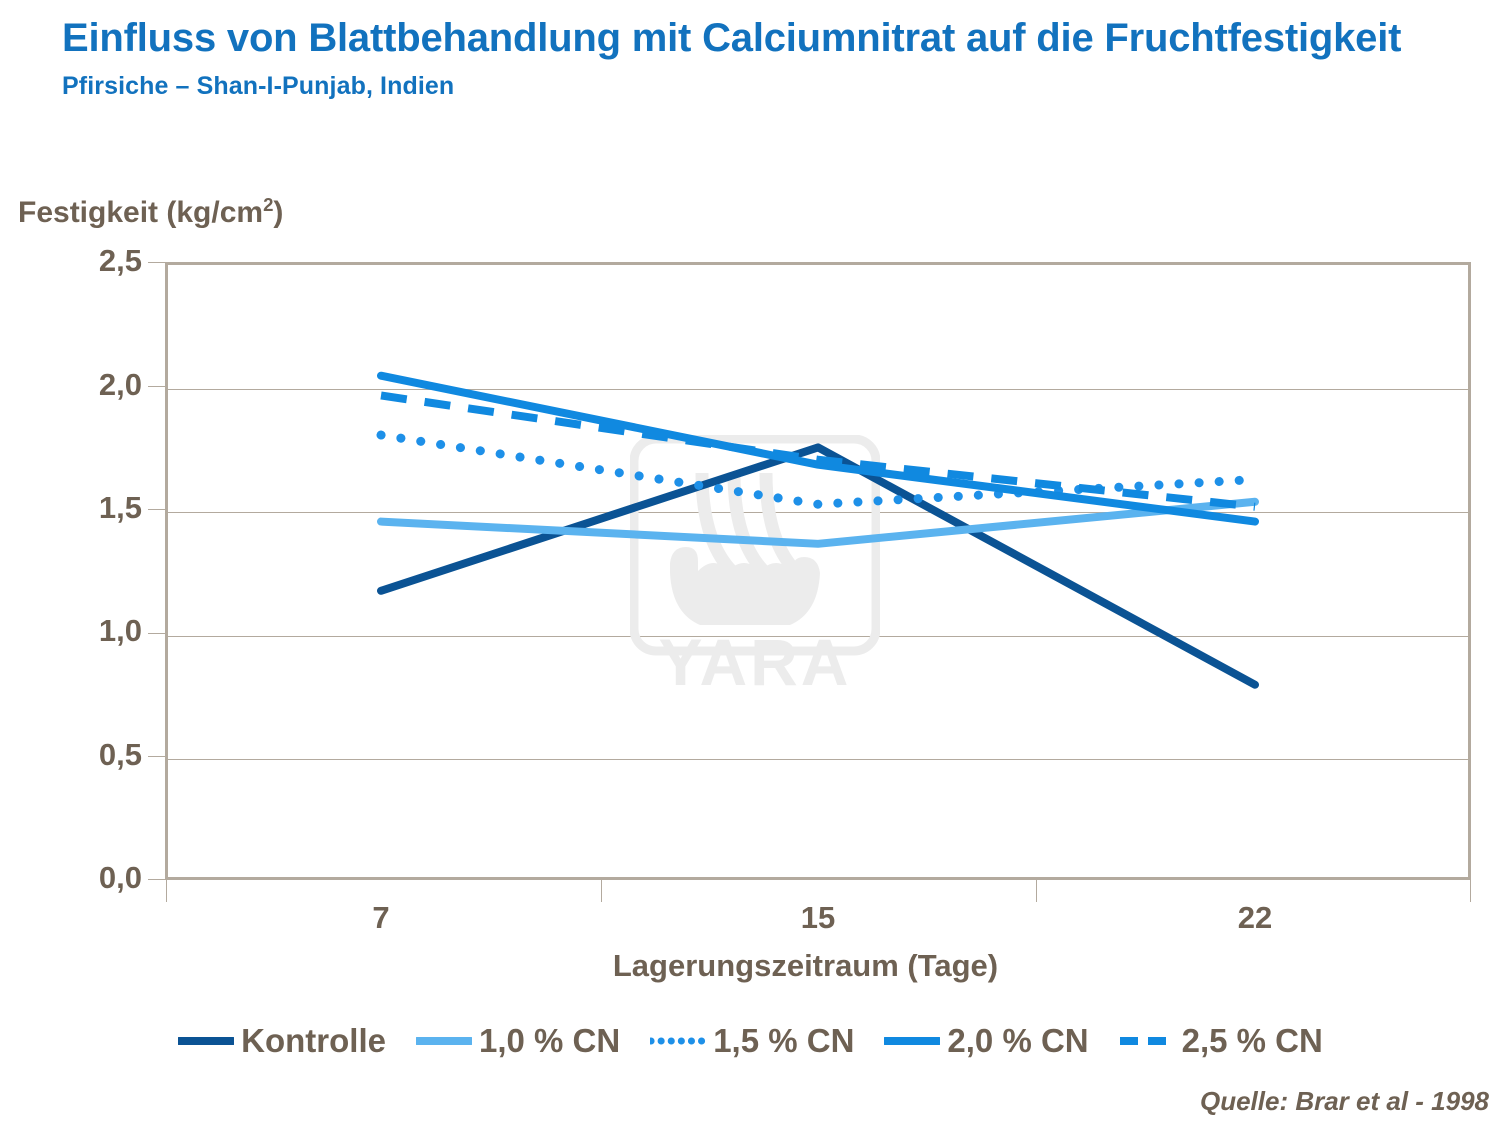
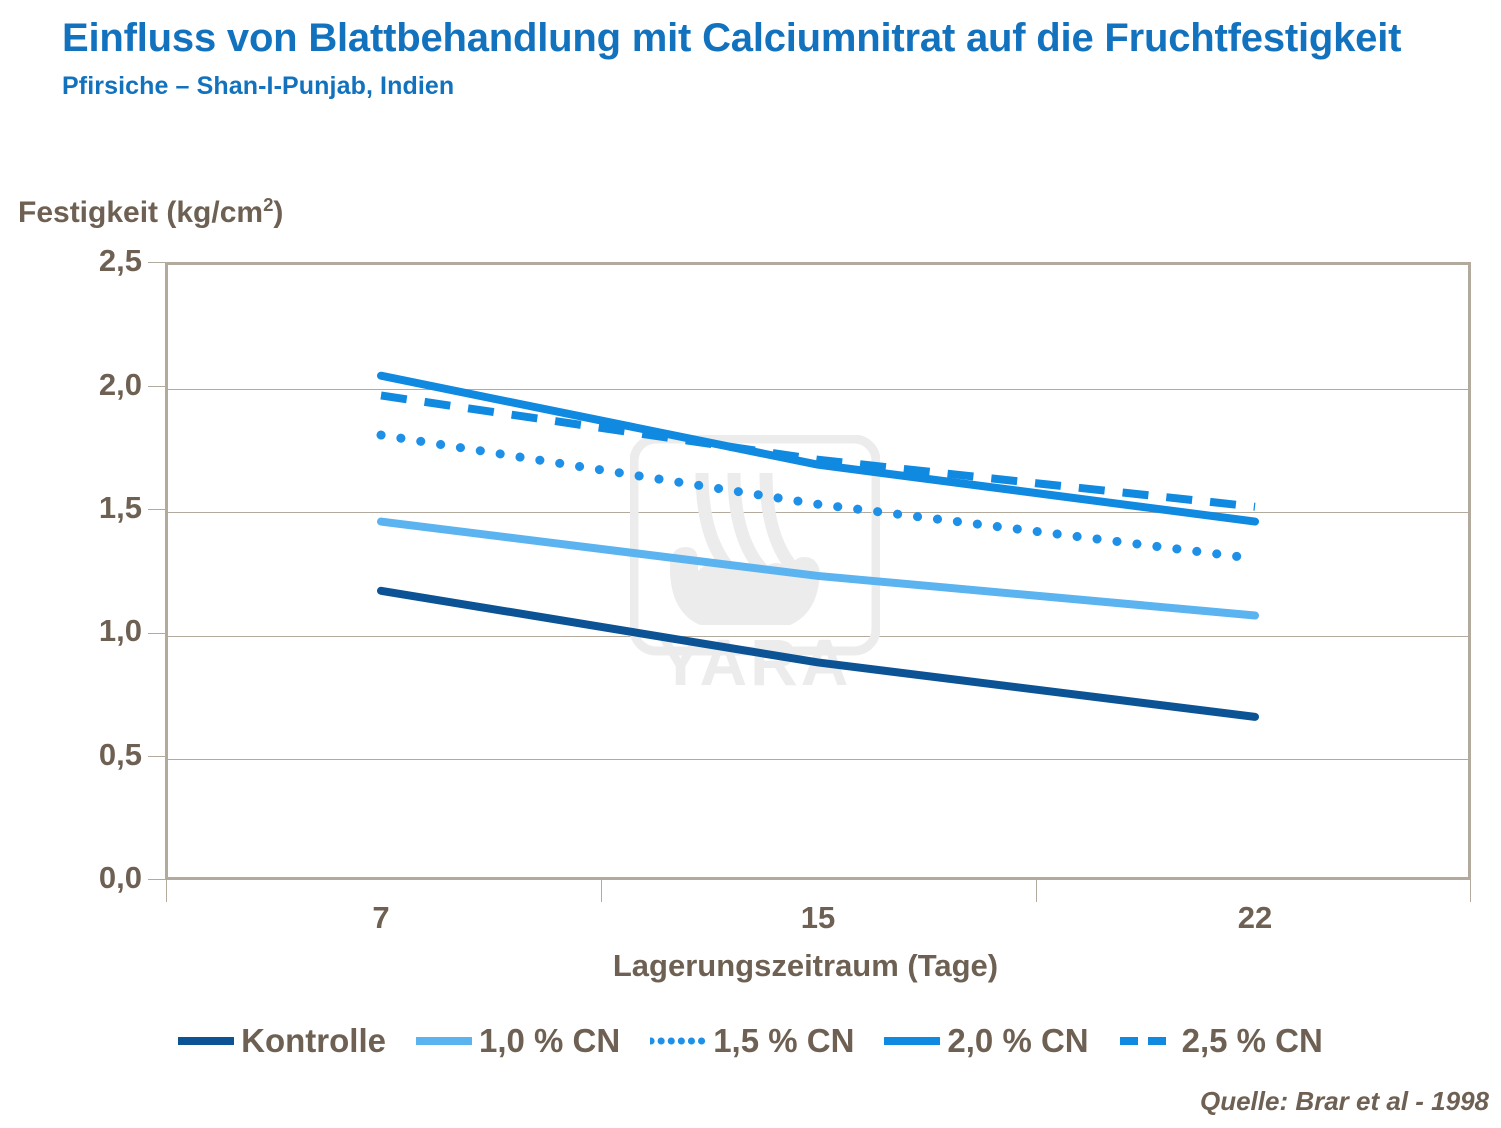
Kontrolle/15: 1,75 -> 0,88
1,0 % CN/15: 1,36 -> 1,23
Kontrolle/22: 0,79 -> 0,66
1,0 % CN/22: 1,53 -> 1,07
1,5 % CN/22: 1,62 -> 1,30
